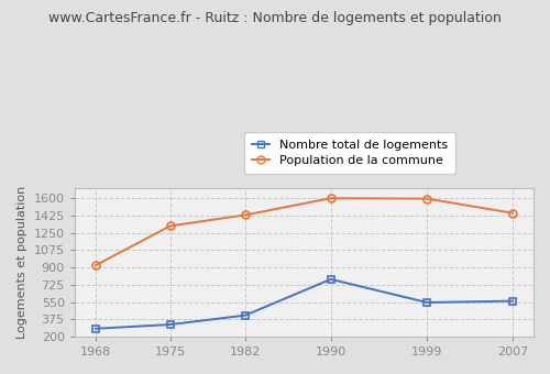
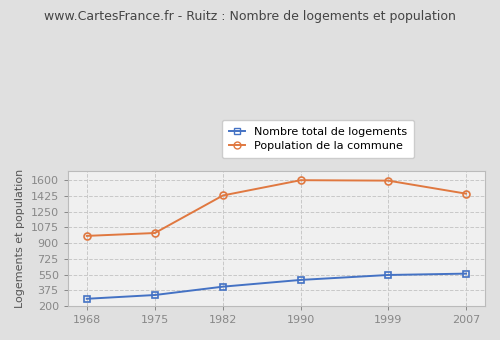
Population de la commune/1968: 920 -> 980
Population de la commune/1975: 1320 -> 1010
Nombre total de logements/1990: 780 -> 490
